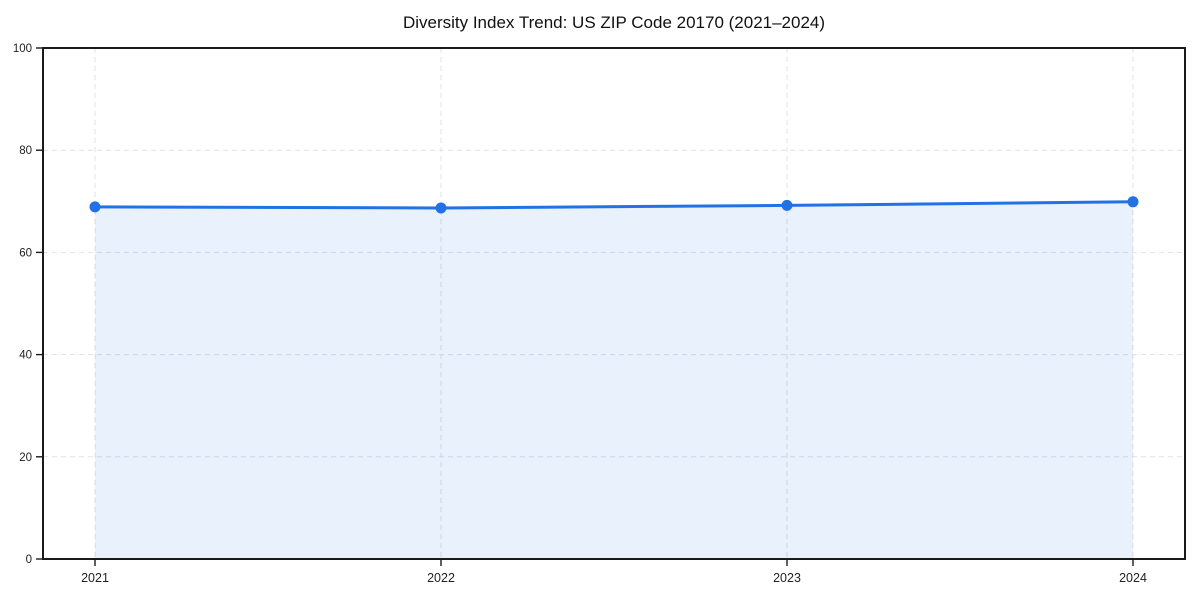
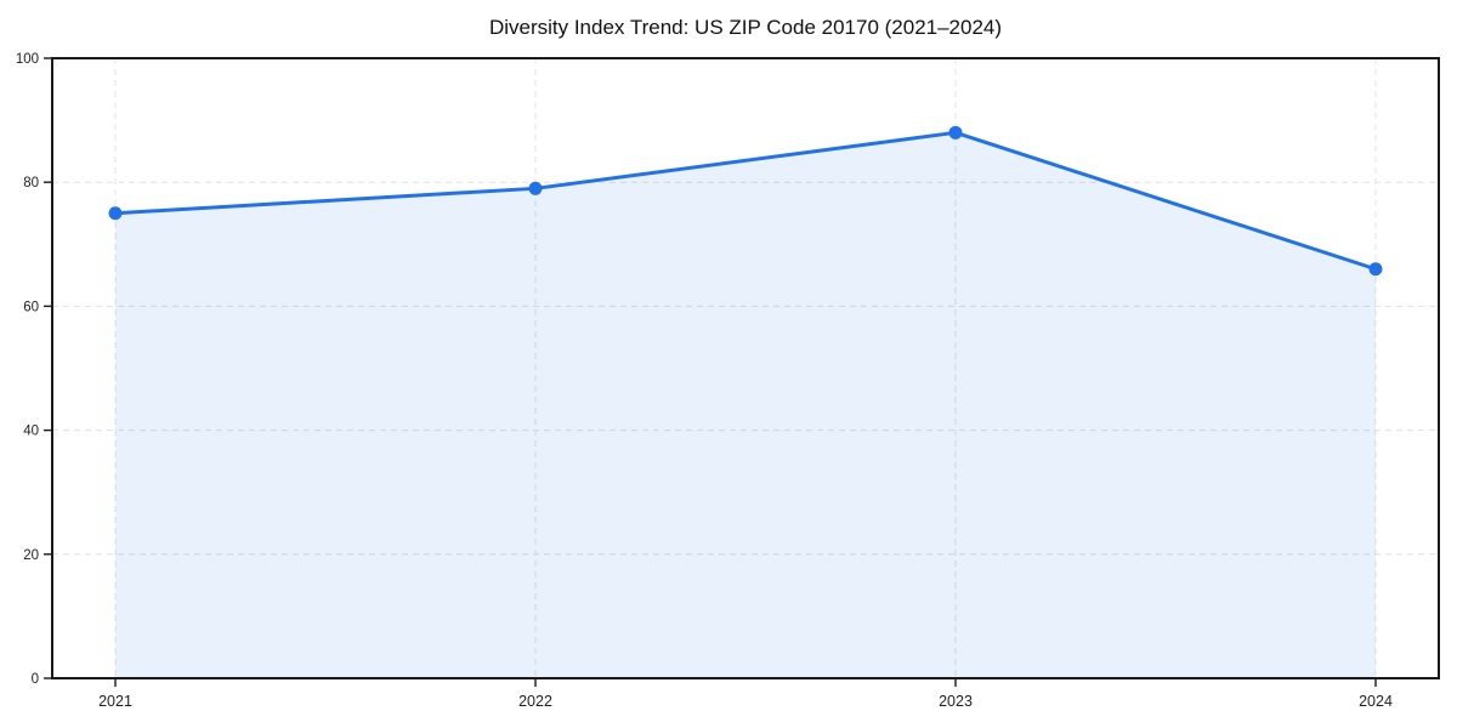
2021: 69 -> 75
2022: 69 -> 79
2023: 69 -> 88
2024: 70 -> 66
